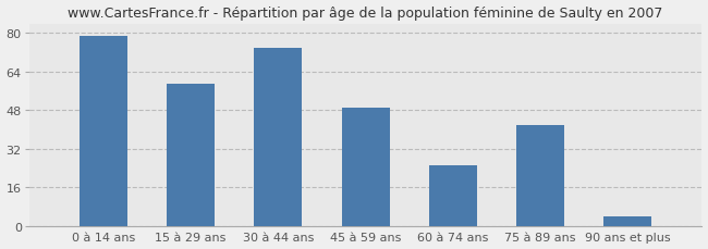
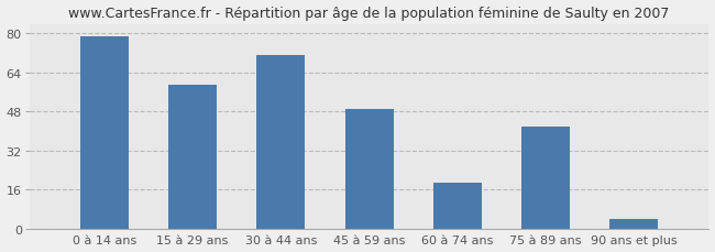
30 à 44 ans: 74 -> 71
60 à 74 ans: 25 -> 19
